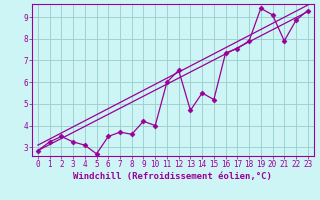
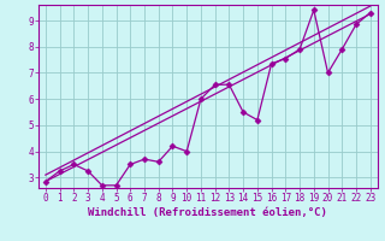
4: 3.10 -> 2.70
13: 4.70 -> 6.55
20: 9.10 -> 7.00
